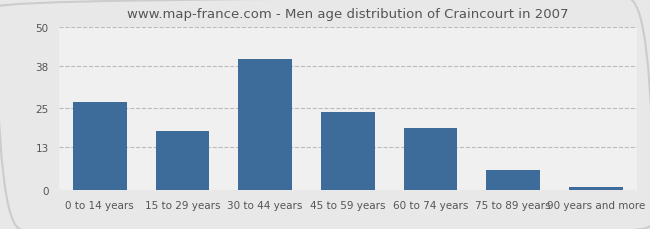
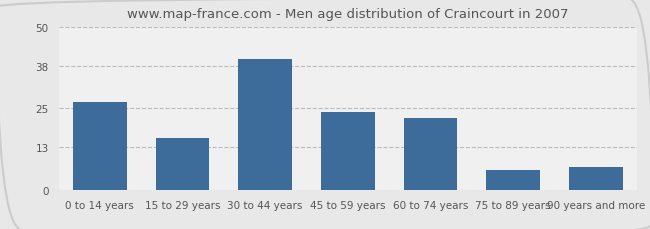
15 to 29 years: 18 -> 16
60 to 74 years: 19 -> 22
90 years and more: 1 -> 7
